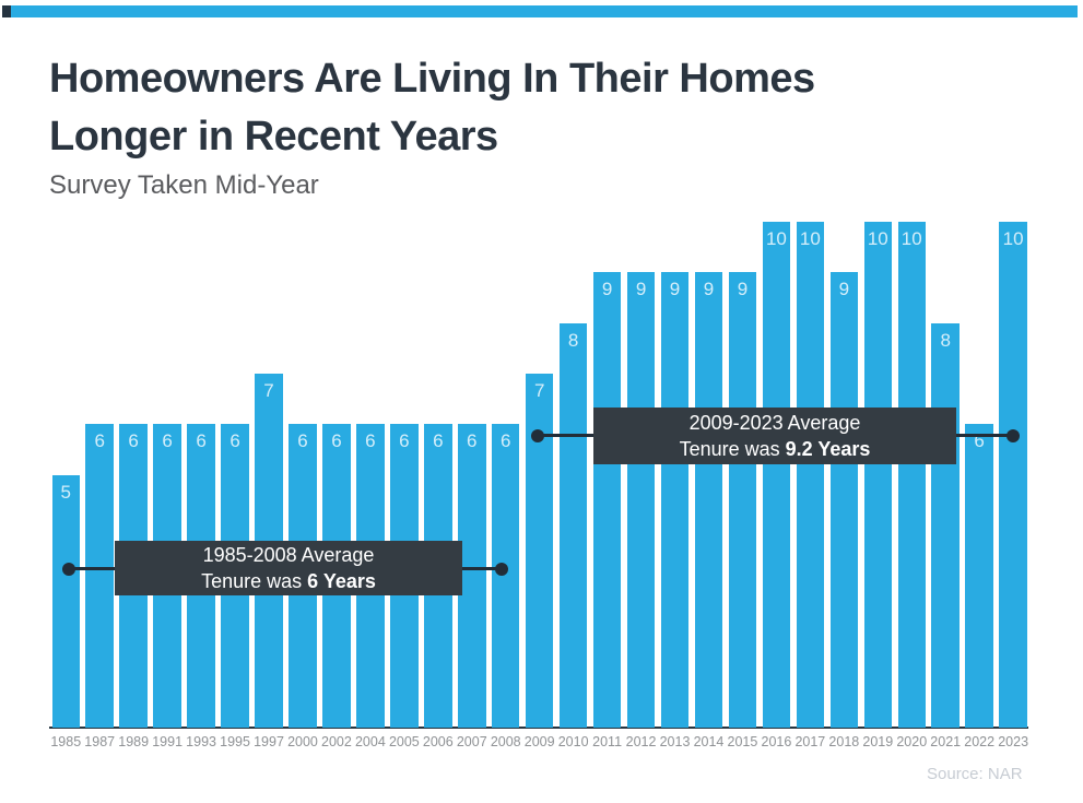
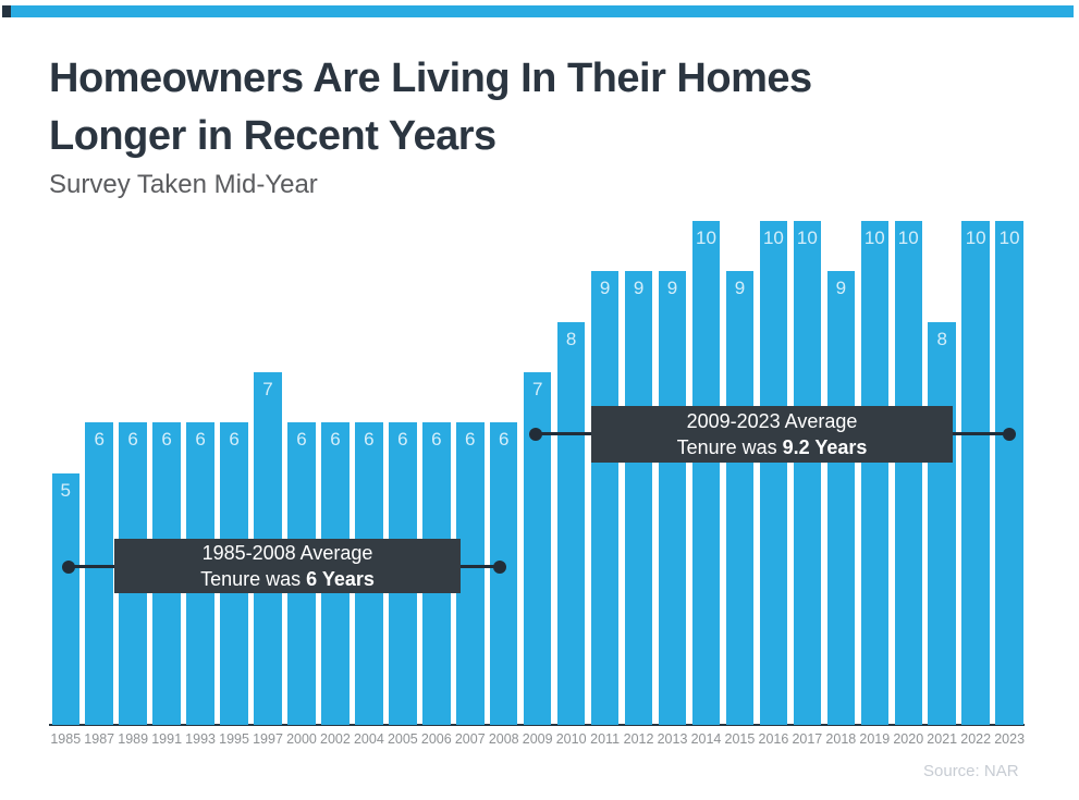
2014: 9 -> 10
2022: 6 -> 10
